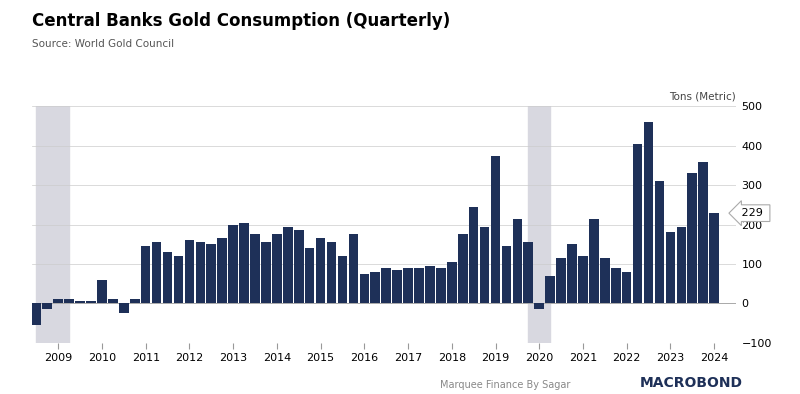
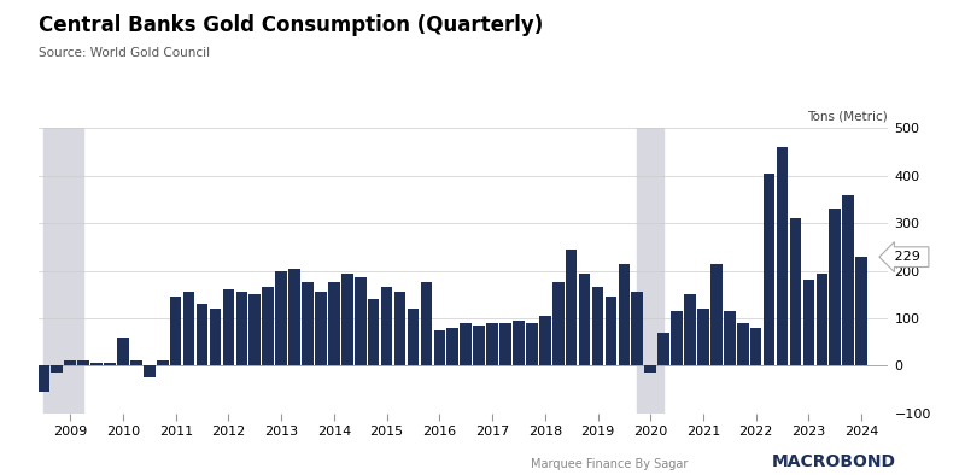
2019: 375 -> 165
